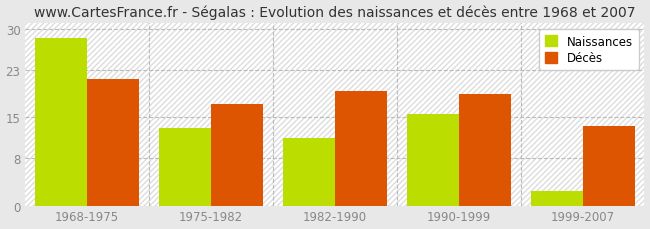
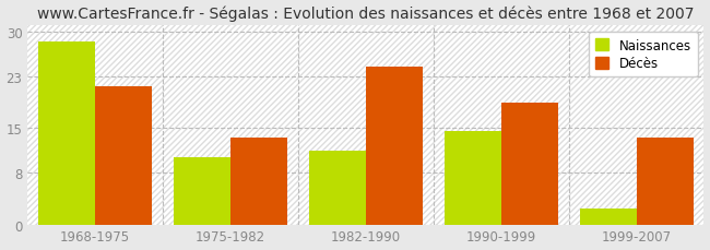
Naissances/1975-1982: 13.2 -> 10.5
Décès/1975-1982: 17.2 -> 13.5
Décès/1982-1990: 19.4 -> 24.5
Naissances/1990-1999: 15.6 -> 14.5
